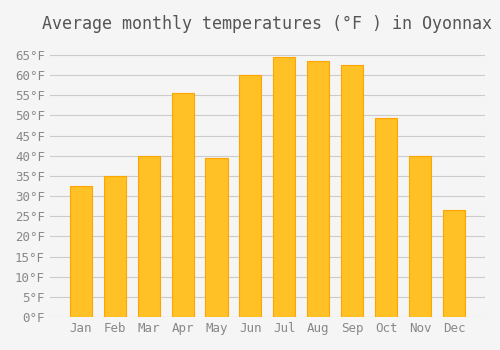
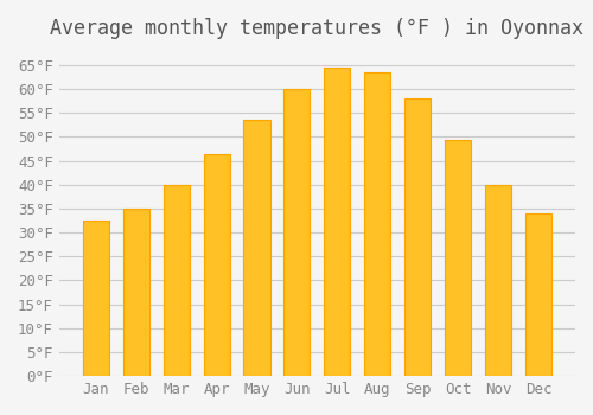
Apr: 55.5°F -> 46.5°F
May: 39.5°F -> 53.5°F
Sep: 62.5°F -> 58.0°F
Dec: 26.5°F -> 34.0°F
